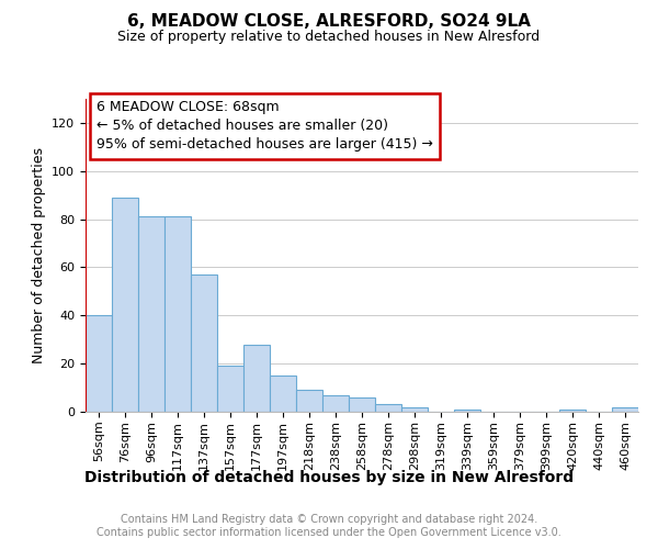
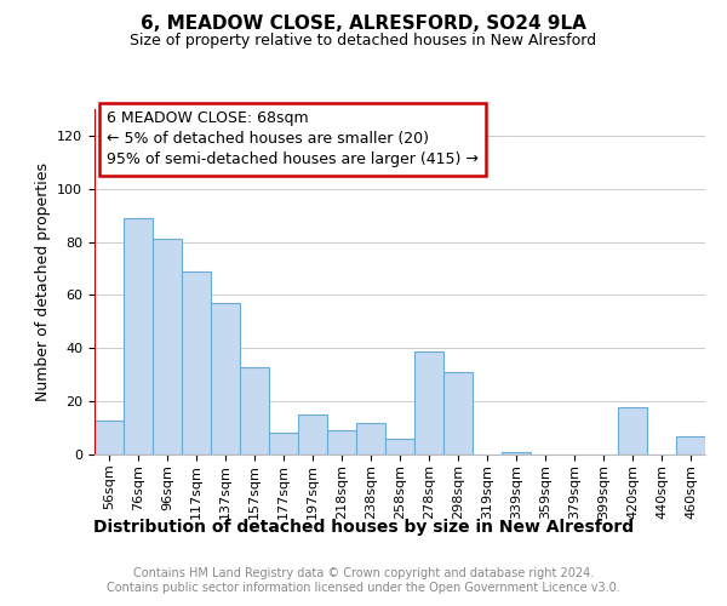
56sqm: 40 -> 13
117sqm: 81 -> 69
157sqm: 19 -> 33
177sqm: 28 -> 8
238sqm: 7 -> 12
278sqm: 3 -> 39
298sqm: 2 -> 31
420sqm: 1 -> 18
460sqm: 2 -> 7
